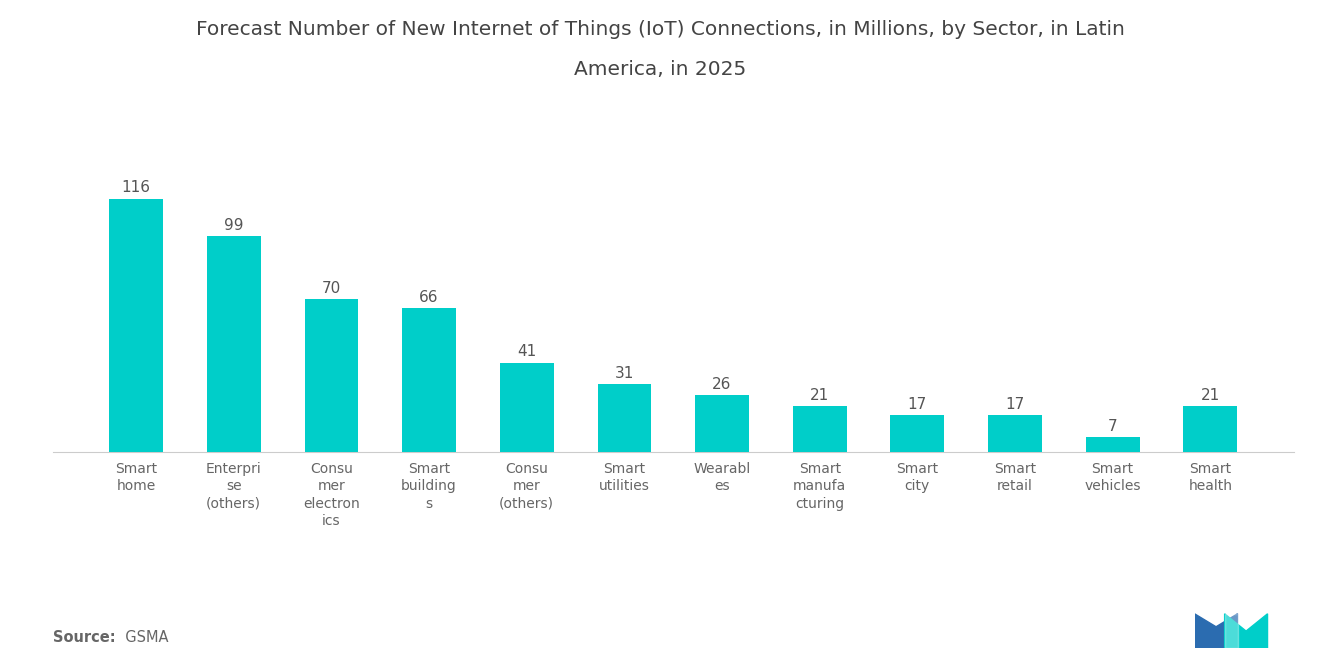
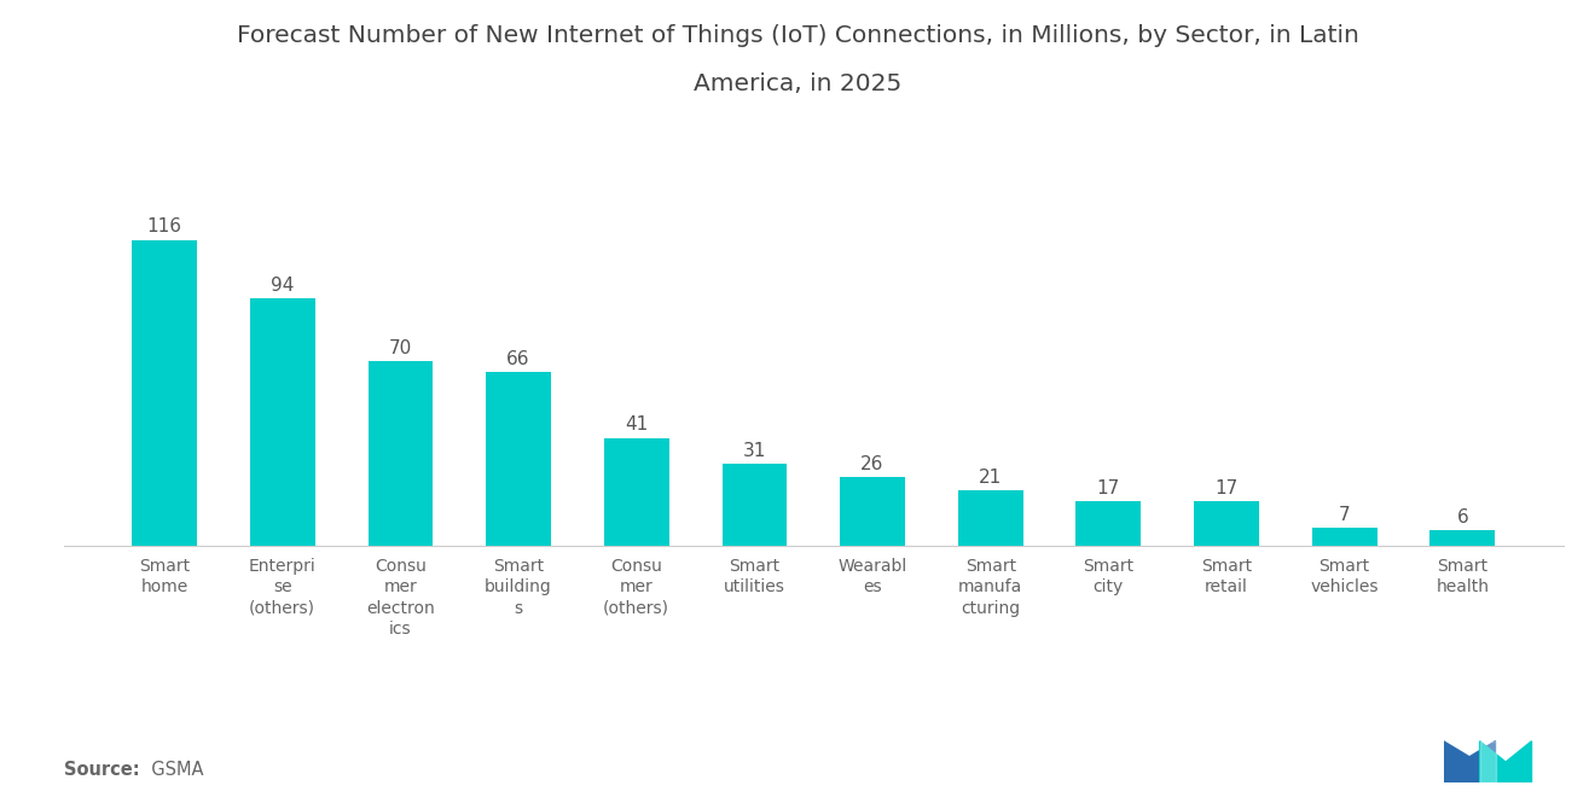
Enterpri se (others): 99 -> 94
Smart health: 21 -> 6
